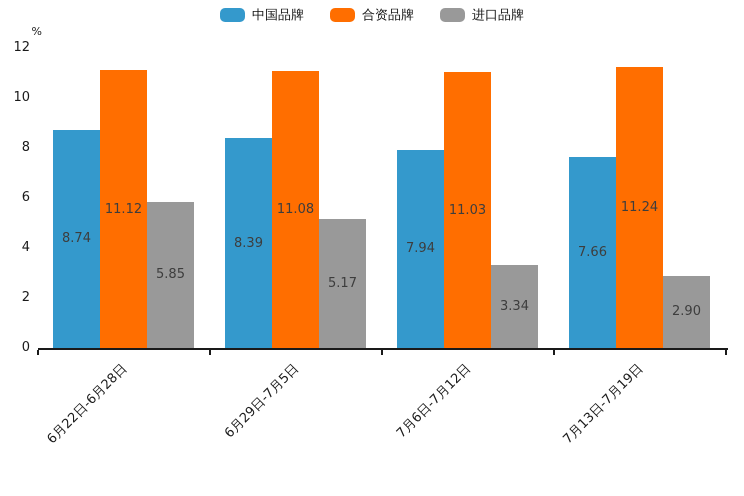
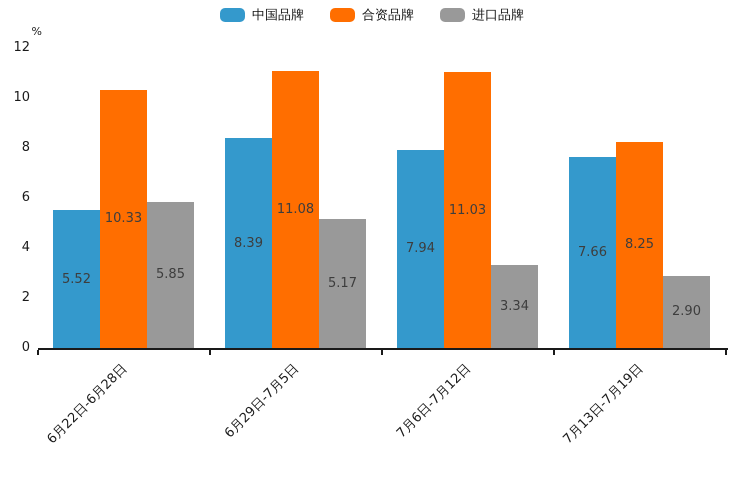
中国品牌/6月22日-6月28日: 8.74 -> 5.52
合资品牌/6月22日-6月28日: 11.12 -> 10.33
合资品牌/7月13日-7月19日: 11.24 -> 8.25
